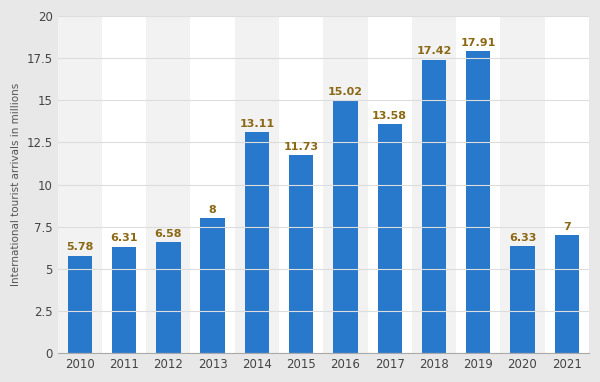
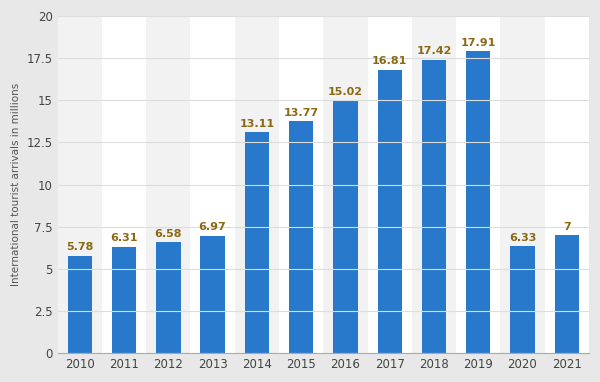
2013: 8 -> 6.97
2015: 11.73 -> 13.77
2017: 13.58 -> 16.81
